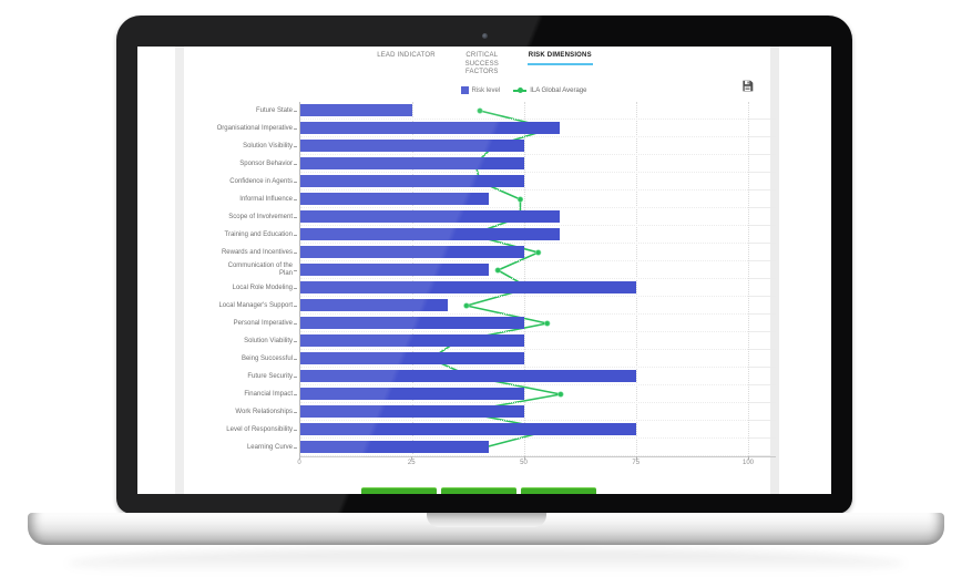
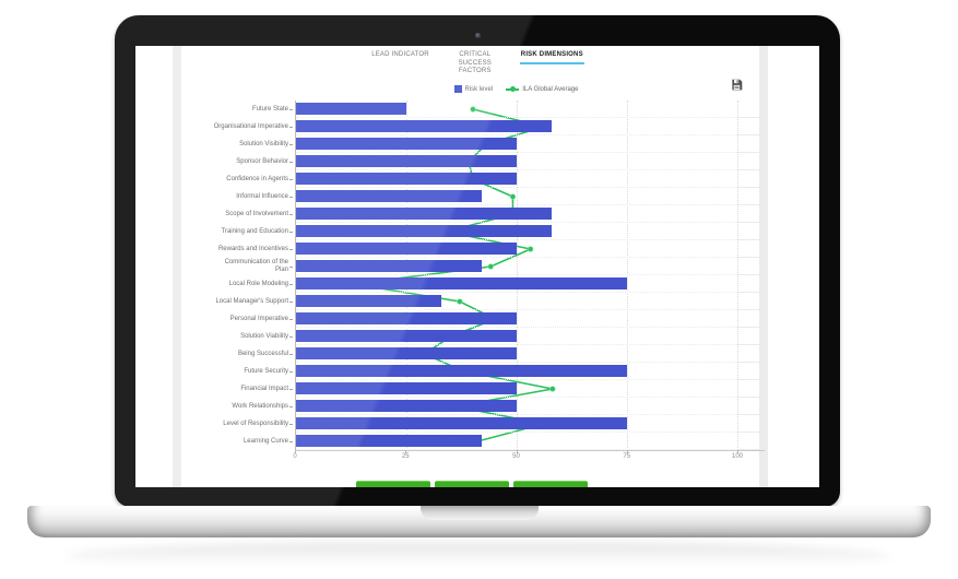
ILA Global Average/Training and Education: 38 -> 34
ILA Global Average/Local Role Modeling: 51 -> 13
ILA Global Average/Personal Imperative: 55 -> 45
